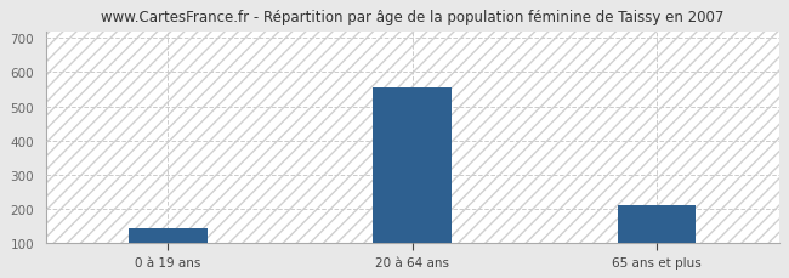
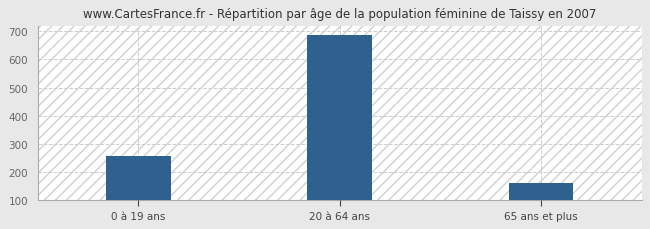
0 à 19 ans: 145 -> 258
20 à 64 ans: 555 -> 686
65 ans et plus: 210 -> 160
